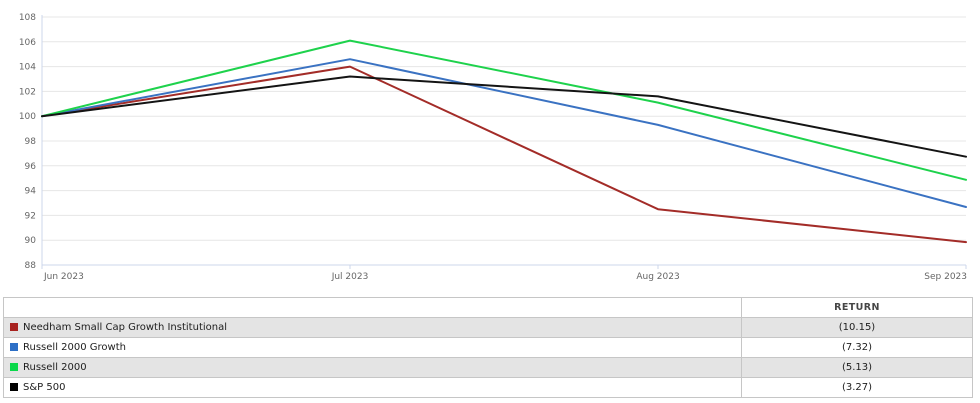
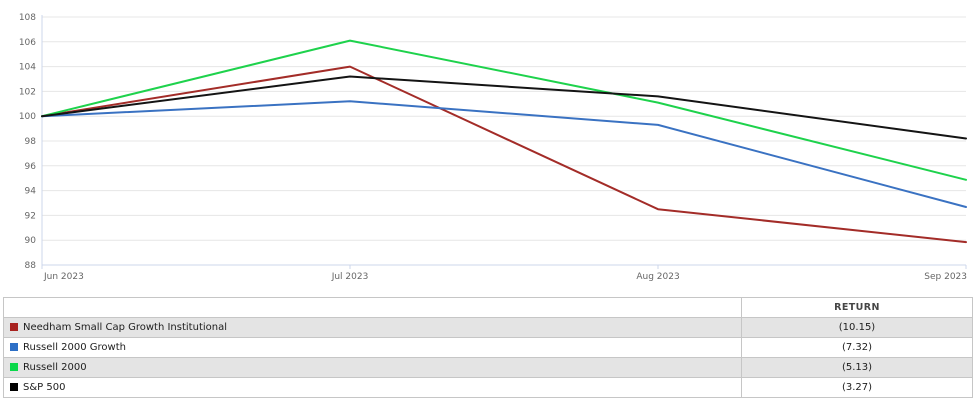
Russell 2000 Growth/Jul 2023: 104.6 -> 101.2
S&P 500/Sep 2023: 96.7 -> 98.2
